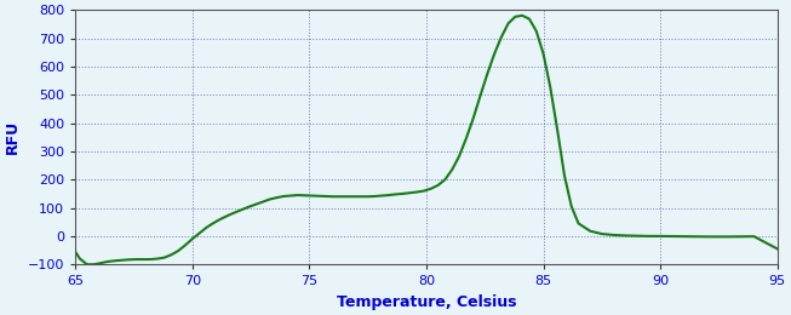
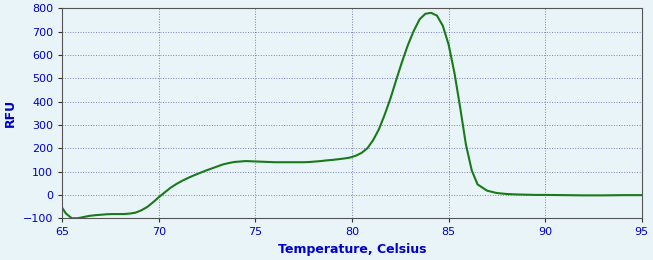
95: -45 -> -1
